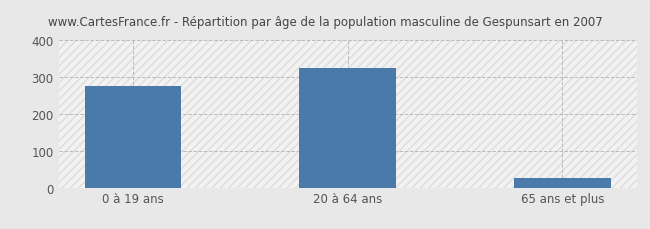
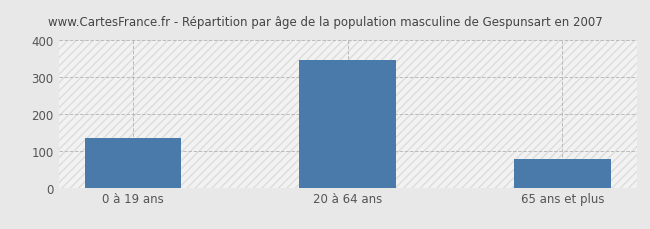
0 à 19 ans: 275 -> 135
20 à 64 ans: 325 -> 348
65 ans et plus: 25 -> 78
